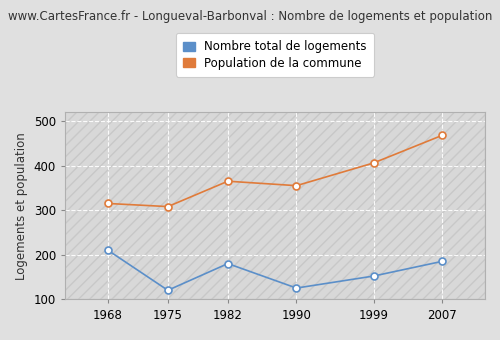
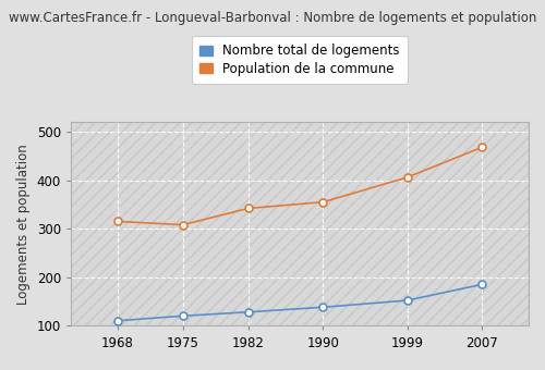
Nombre total de logements/1968: 210 -> 110
Nombre total de logements/1982: 180 -> 128
Population de la commune/1982: 365 -> 342
Nombre total de logements/1990: 125 -> 138
